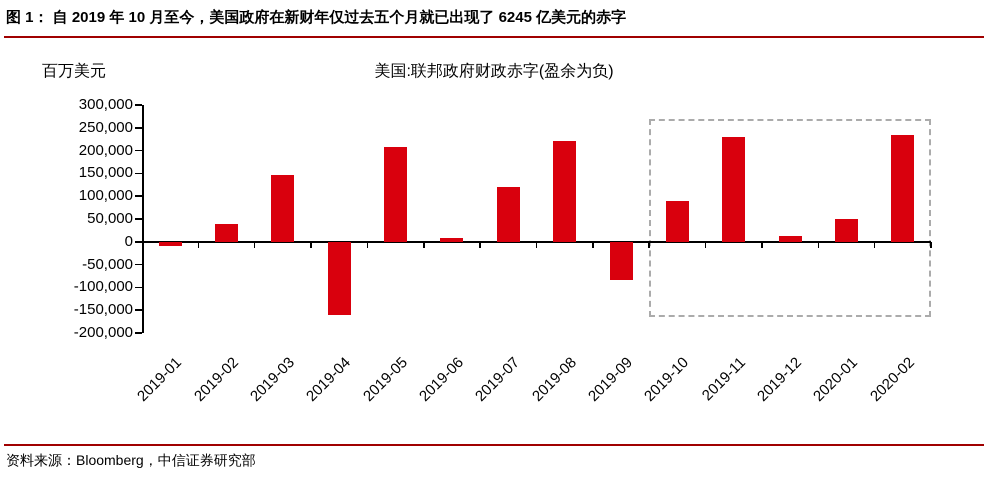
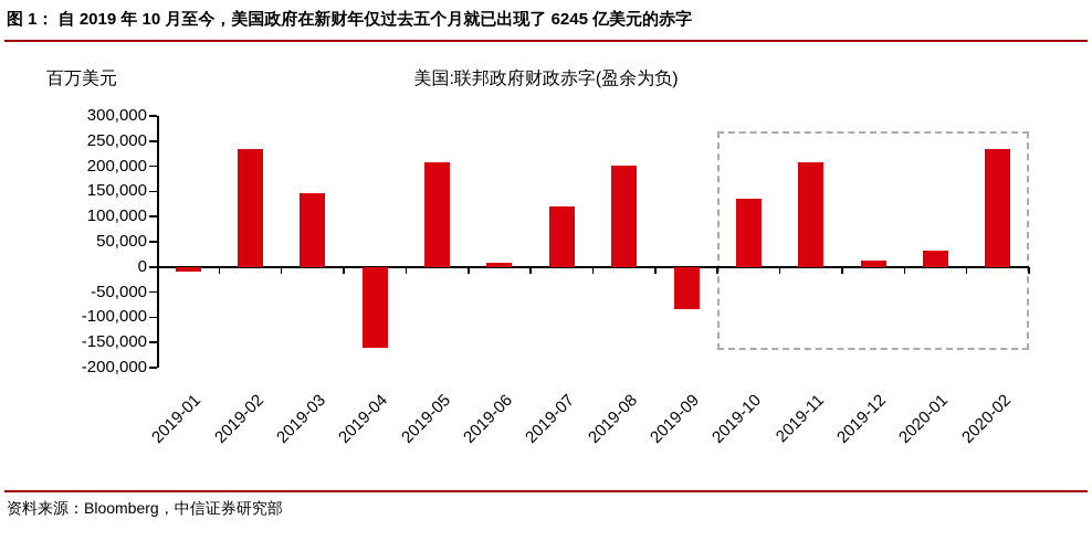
2019-02: 40000 -> 230000
2019-08: 220000 -> 200000
2019-10: 90000 -> 130000
2019-11: 230000 -> 210000
2020-01: 50000 -> 30000
